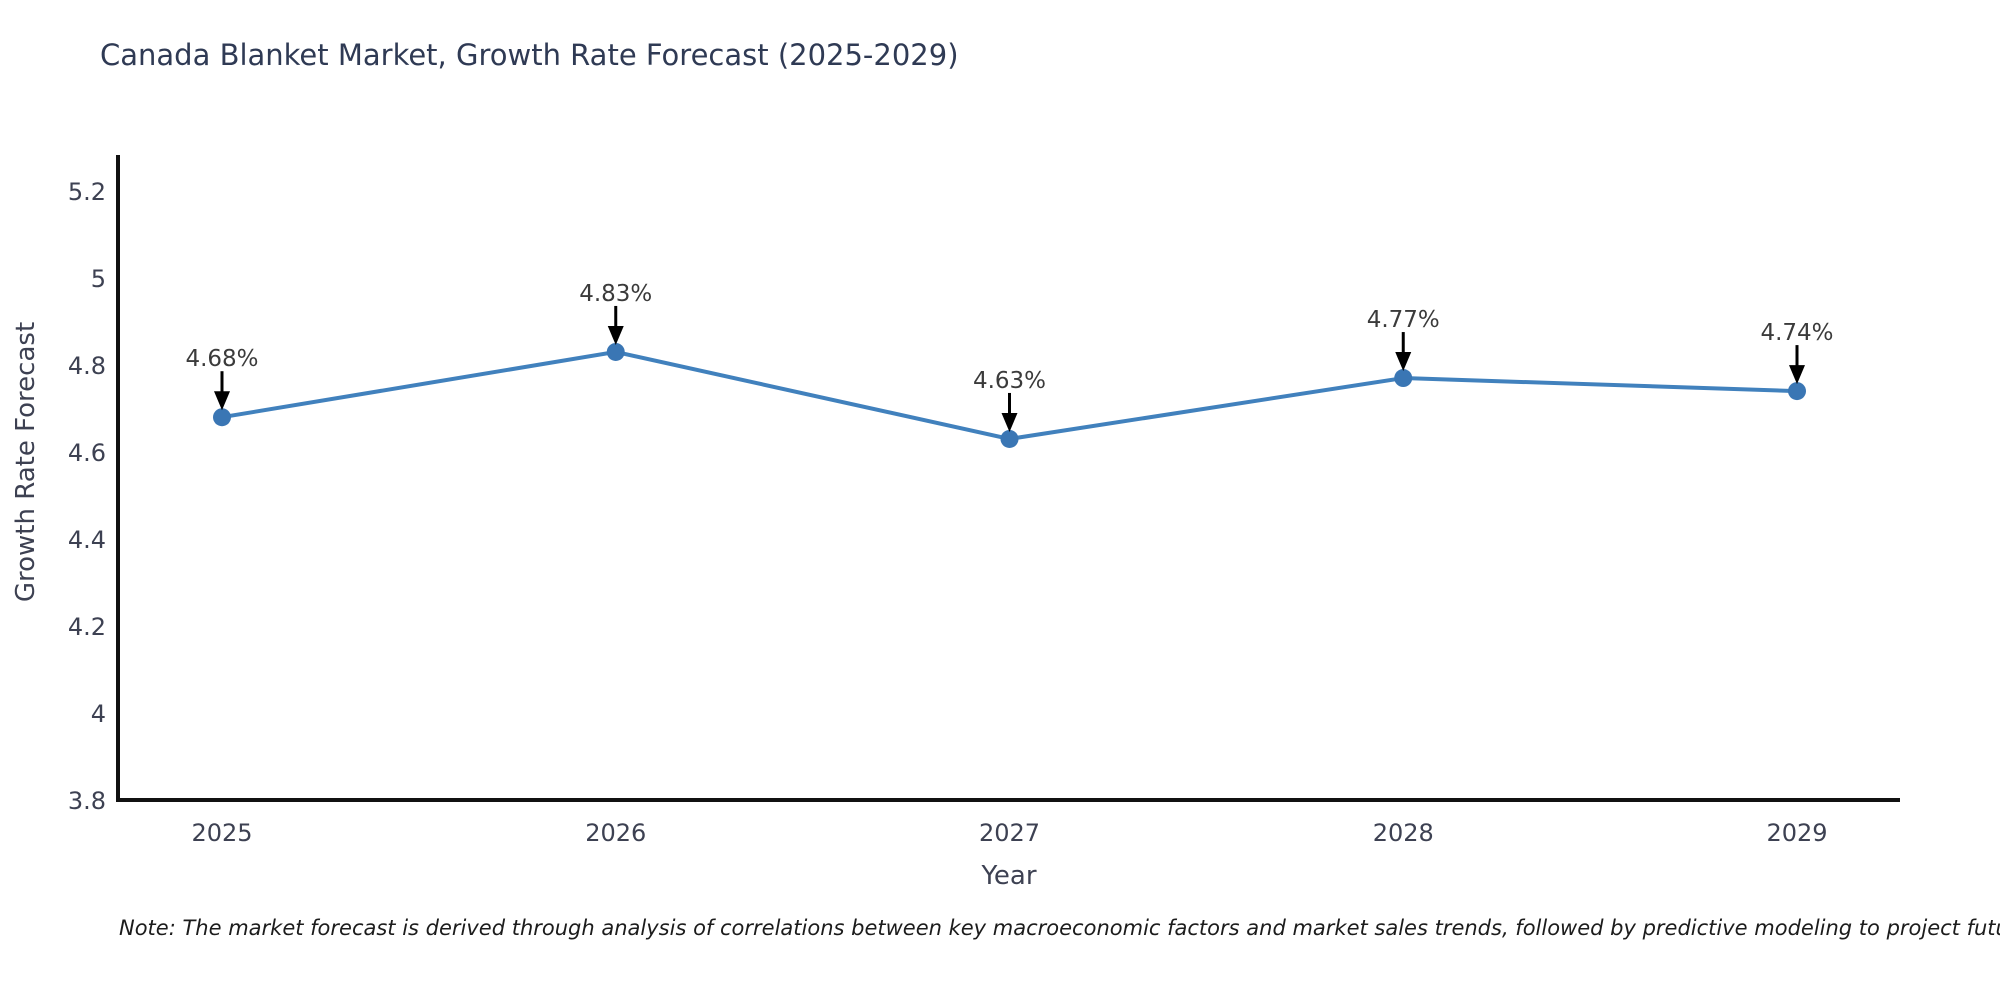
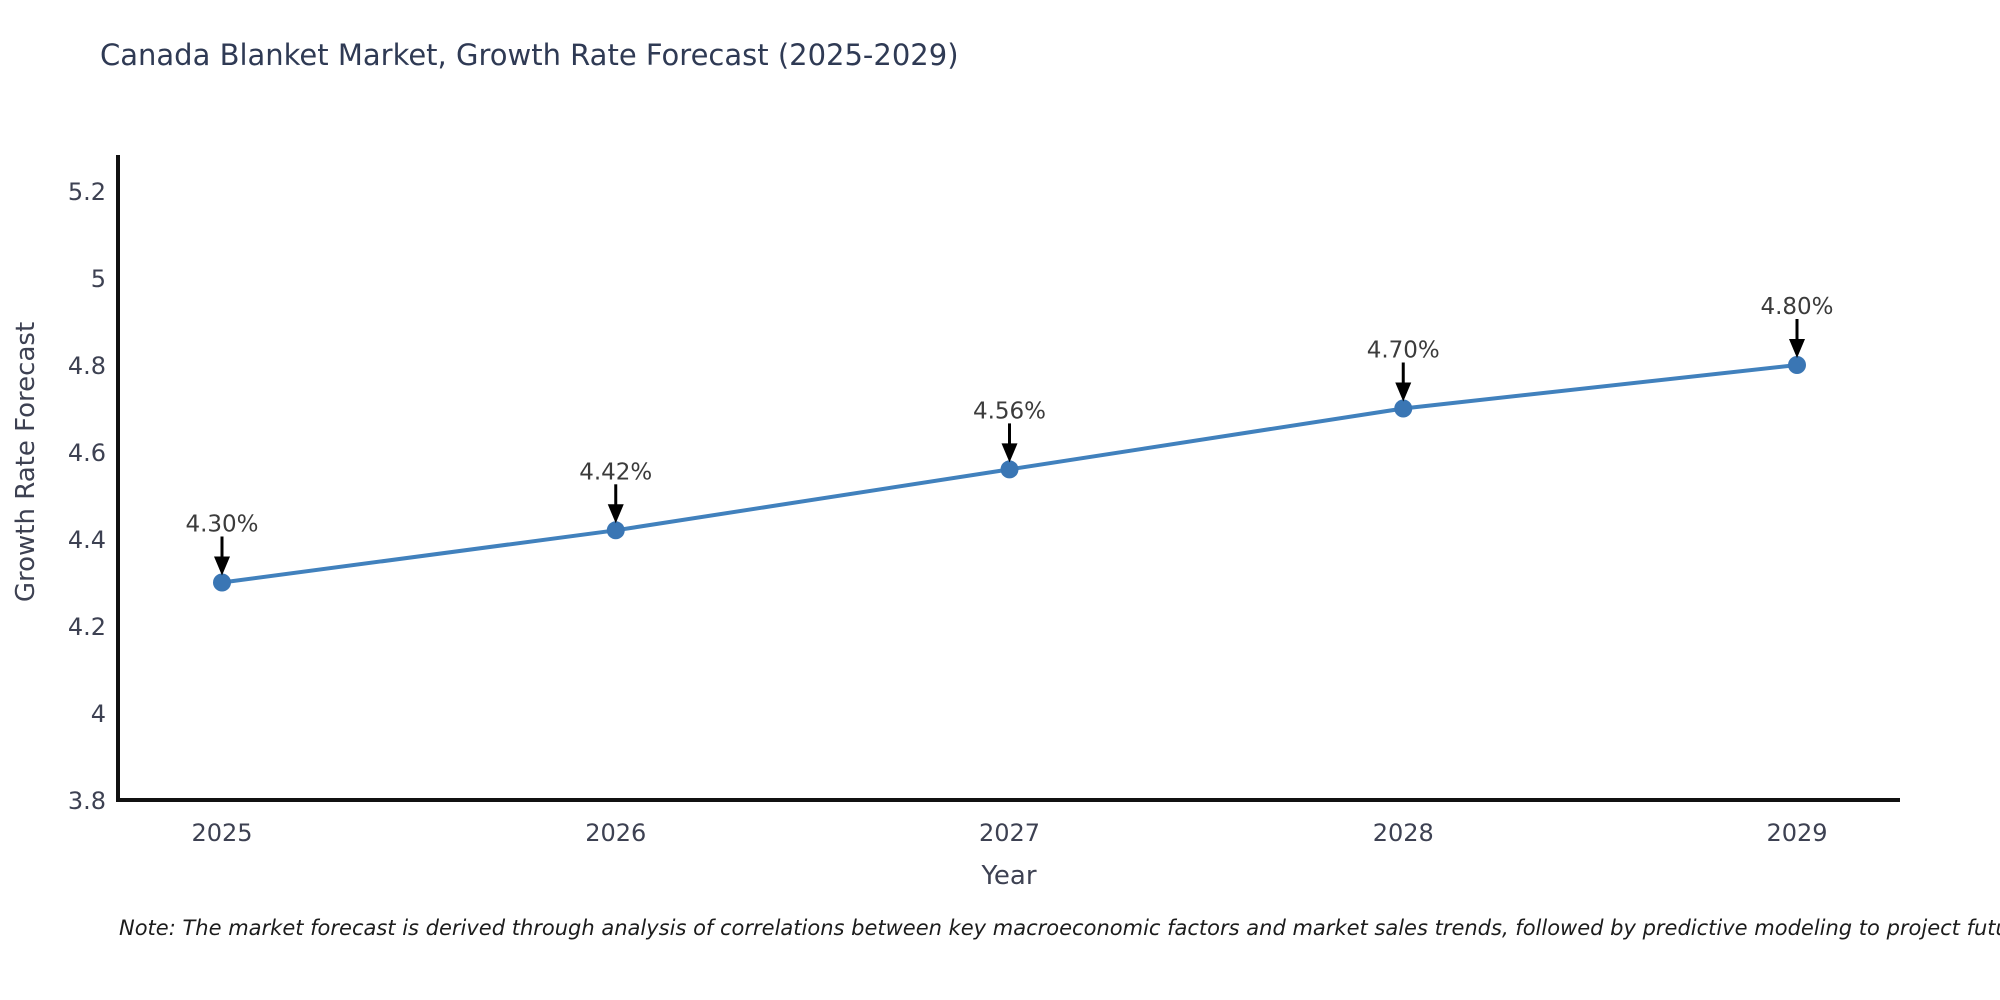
2025: 4.68% -> 4.30%
2026: 4.83% -> 4.42%
2027: 4.63% -> 4.56%
2028: 4.77% -> 4.70%
2029: 4.74% -> 4.80%
